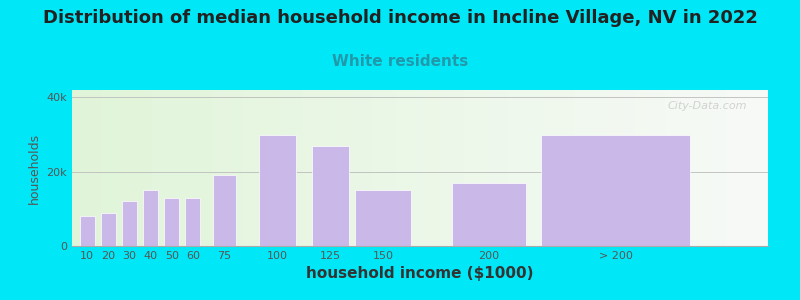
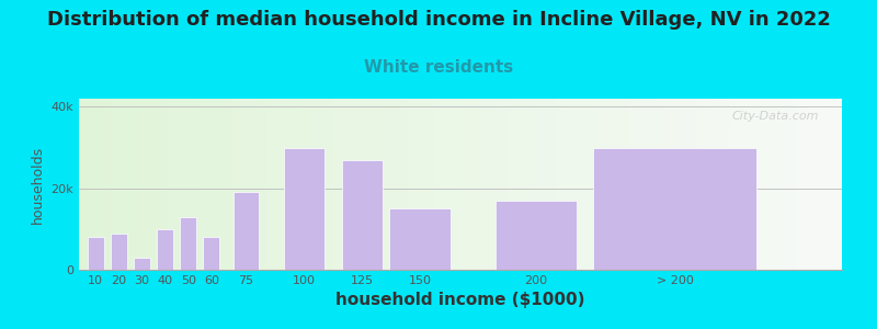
30: 12k -> 3k
40: 15k -> 10k
60: 13k -> 8k
